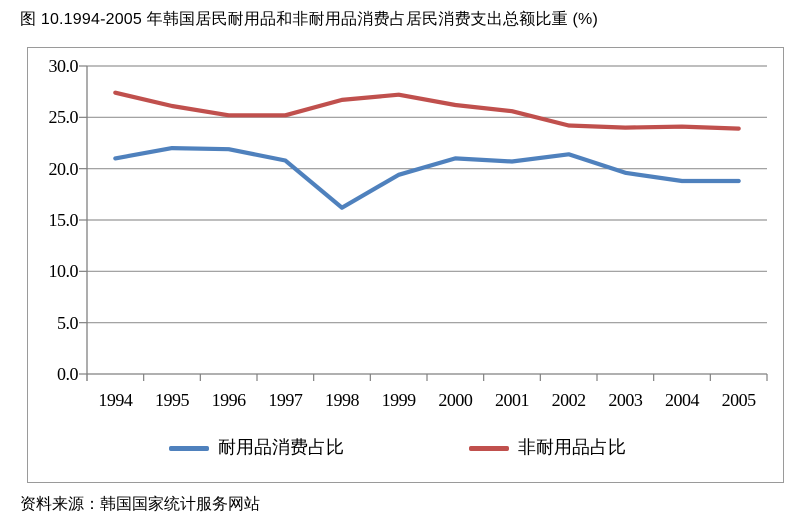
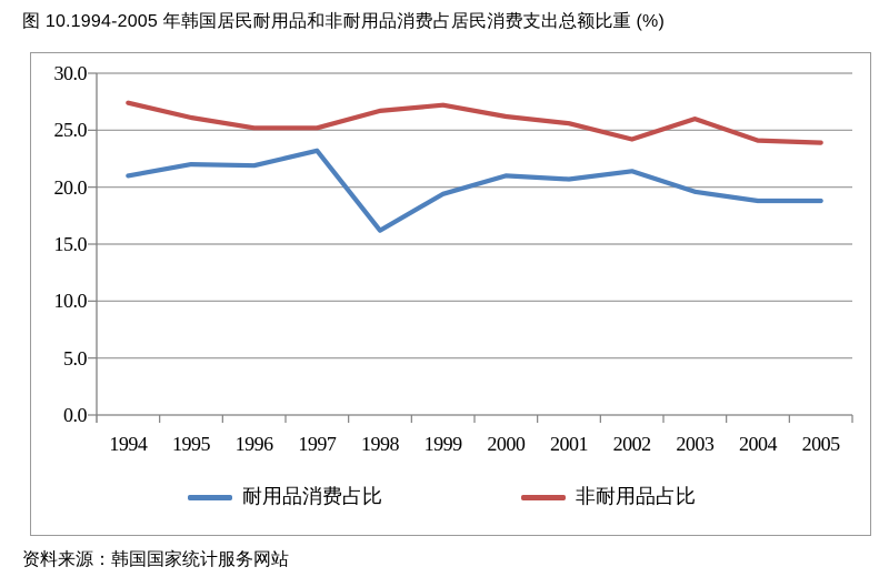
耐用品消费占比/1997: 20.8 -> 23.2
非耐用品占比/2003: 24.0 -> 26.0
